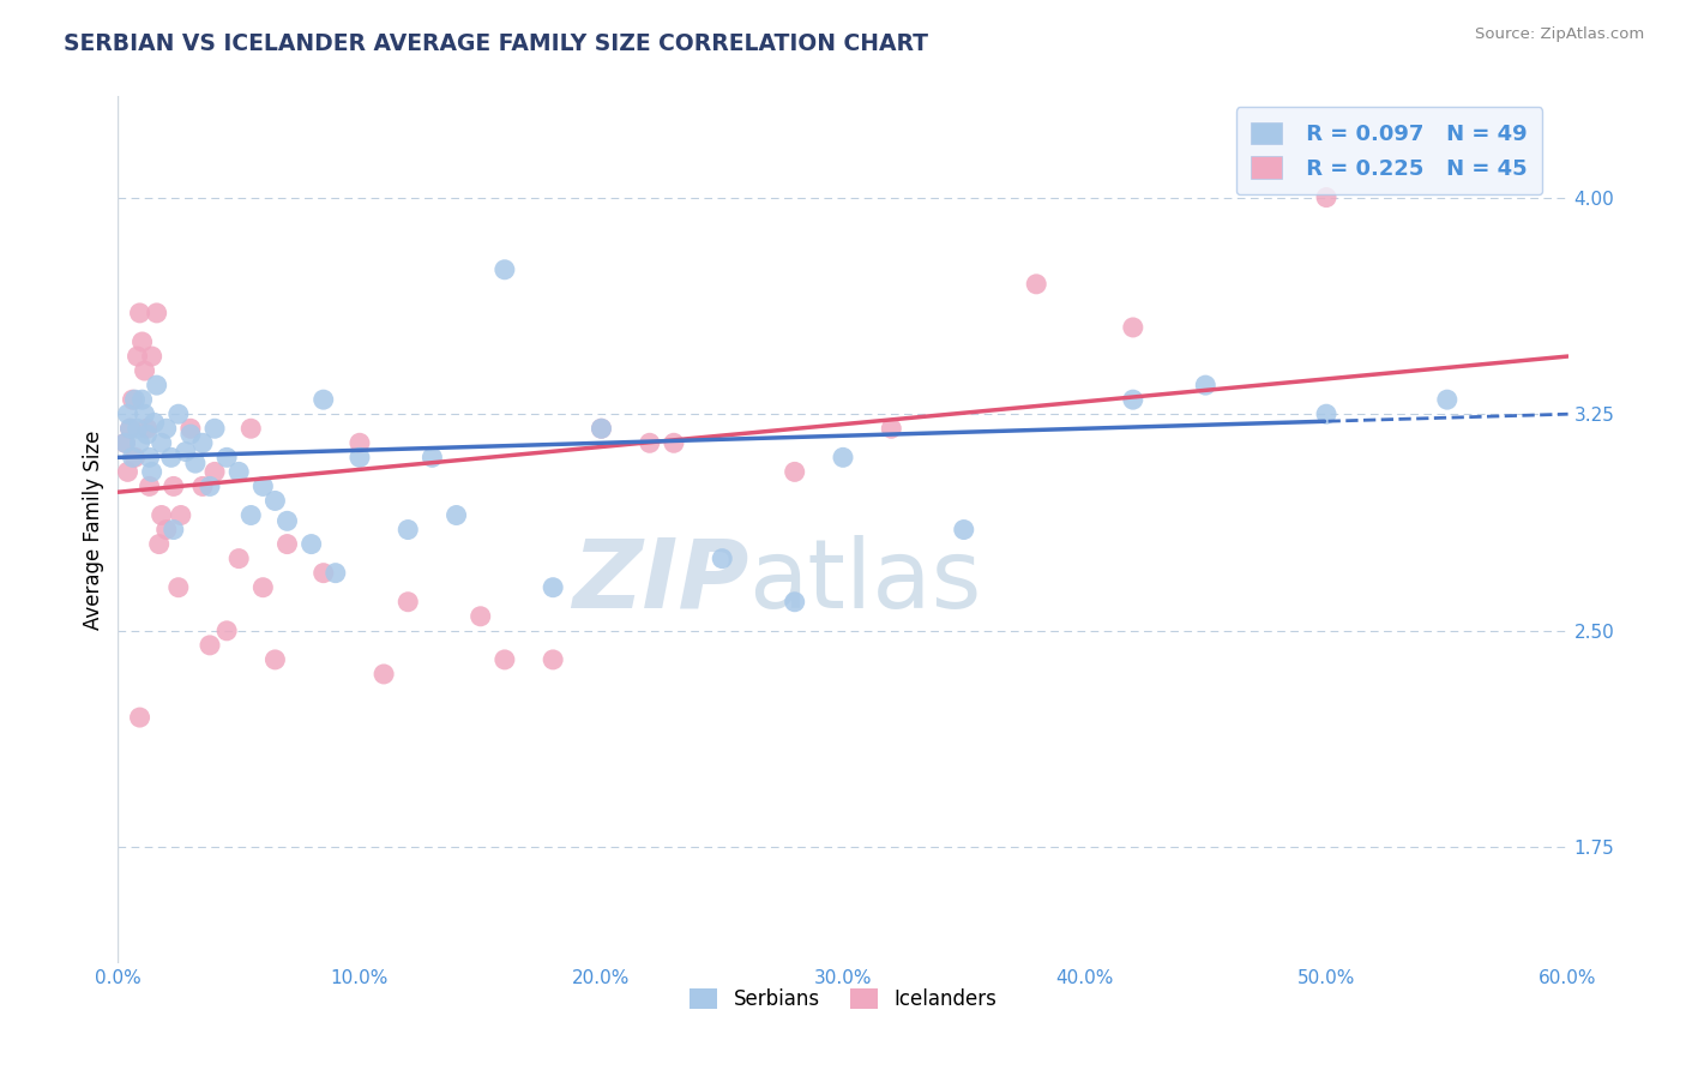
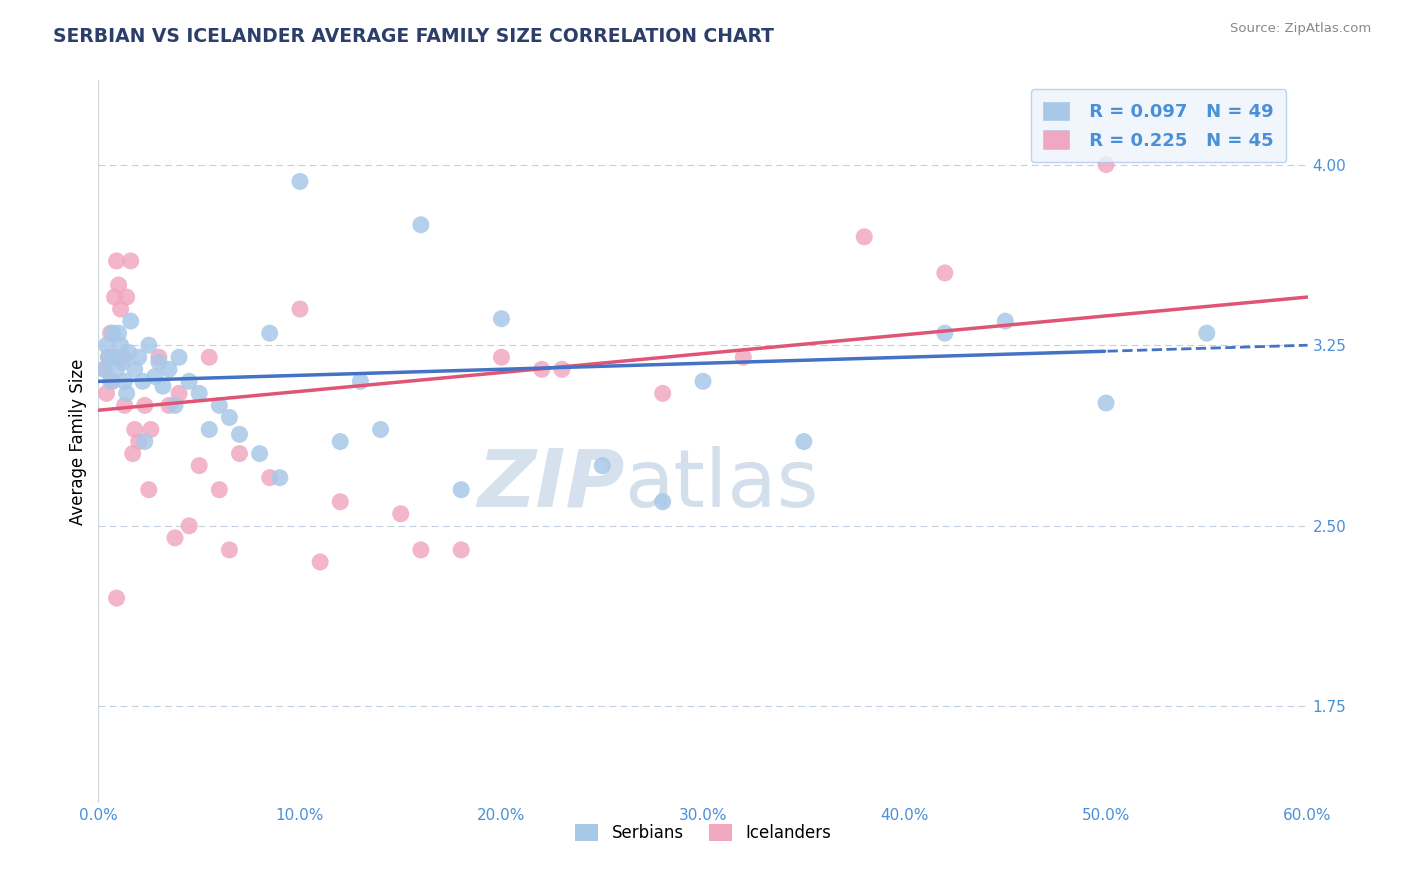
Serbians/10.0%: 3.10 -> 3.93
Icelanders/10.0%: 3.15 -> 3.40
Serbians/20.0%: 3.20 -> 3.36
Serbians/50.0%: 3.25 -> 3.01
